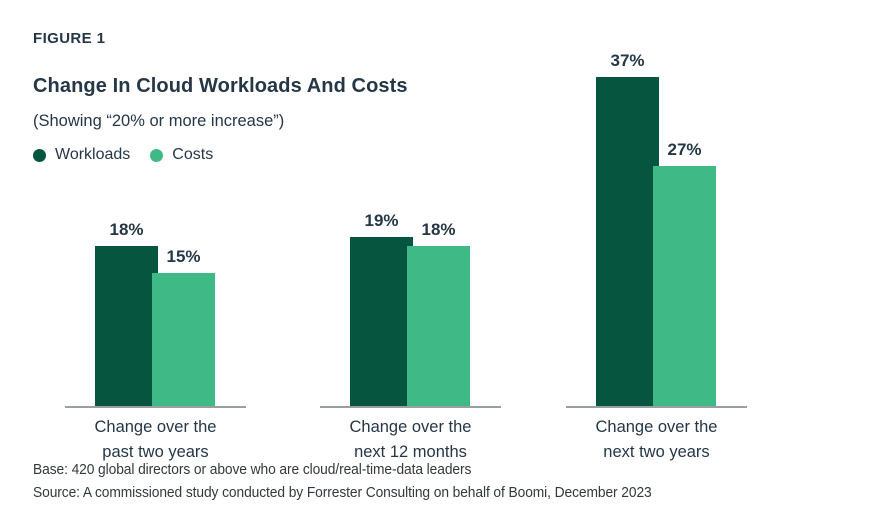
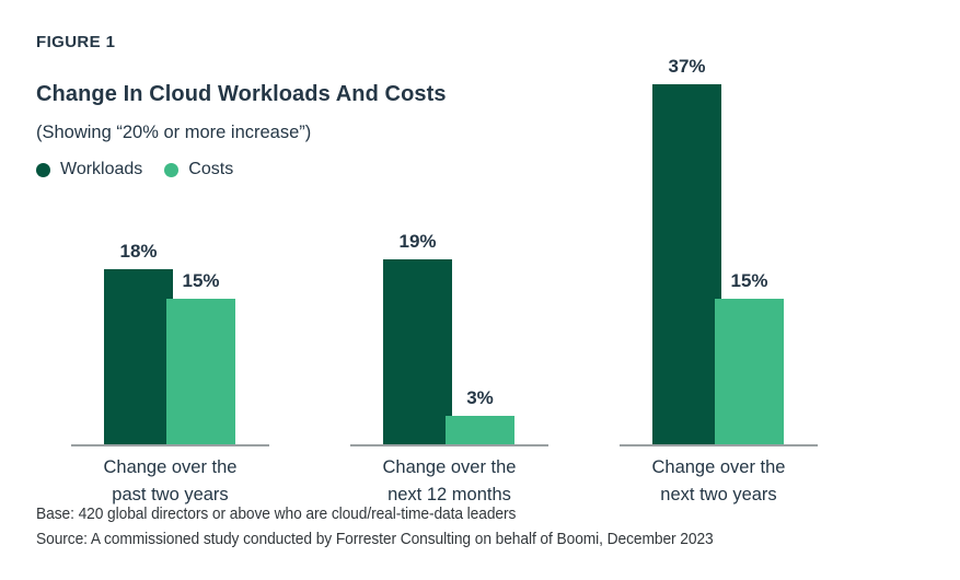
Costs/Change over the next 12 months: 18% -> 3%
Costs/Change over the next two years: 27% -> 15%
